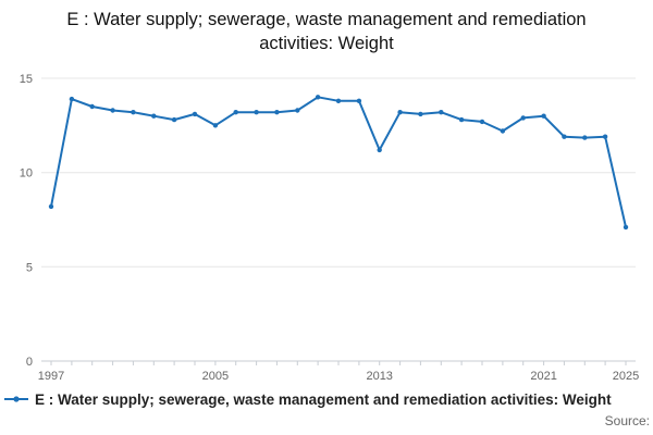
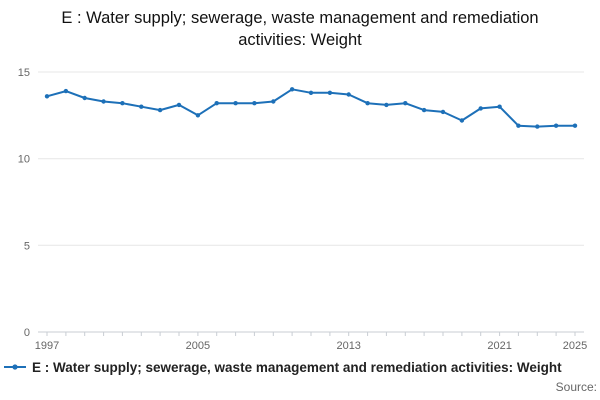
1997: 8.2 -> 13.6
2013: 11.2 -> 13.7
2025: 7.1 -> 11.9
